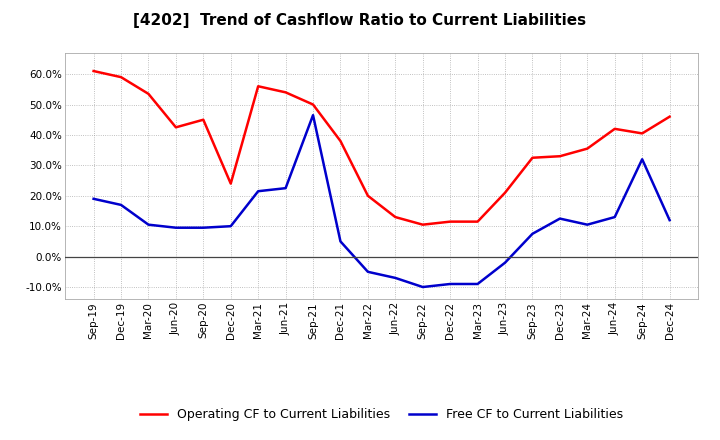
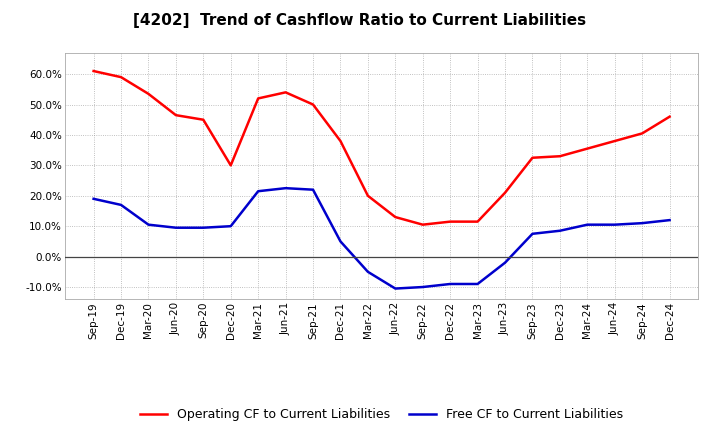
Operating CF to Current Liabilities/Jun-20: 42.5% -> 46.5%
Operating CF to Current Liabilities/Dec-20: 24.0% -> 30.0%
Operating CF to Current Liabilities/Mar-21: 56.0% -> 52.0%
Free CF to Current Liabilities/Sep-21: 46.5% -> 22.0%
Free CF to Current Liabilities/Jun-22: -7.0% -> -10.5%
Free CF to Current Liabilities/Dec-23: 12.5% -> 8.5%
Operating CF to Current Liabilities/Jun-24: 42.0% -> 38.0%
Free CF to Current Liabilities/Jun-24: 13.0% -> 10.5%
Free CF to Current Liabilities/Sep-24: 32.0% -> 11.0%
